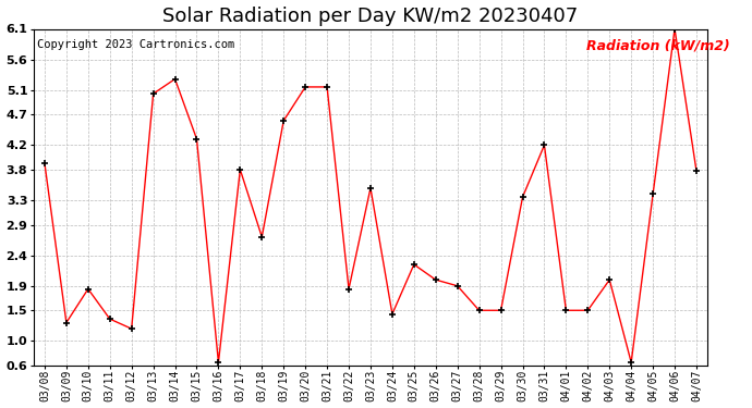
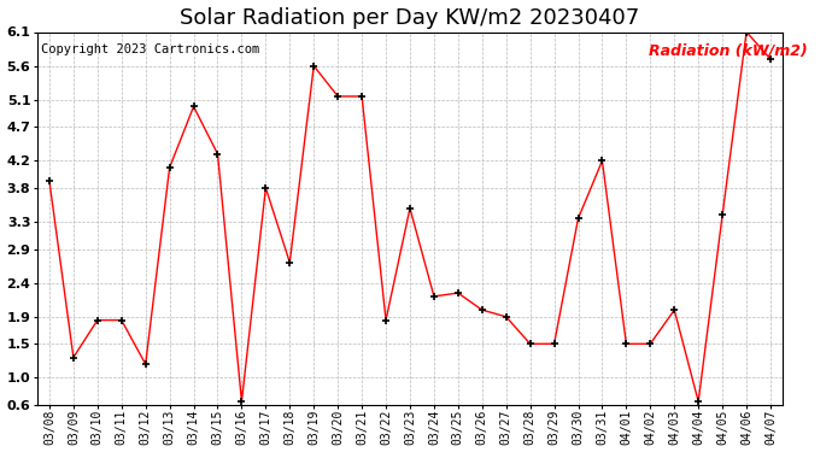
03/11: 1.36 -> 1.85
03/13: 5.04 -> 4.10
03/14: 5.28 -> 5.00
03/19: 4.60 -> 5.60
03/24: 1.44 -> 2.20
04/07: 3.78 -> 5.70
